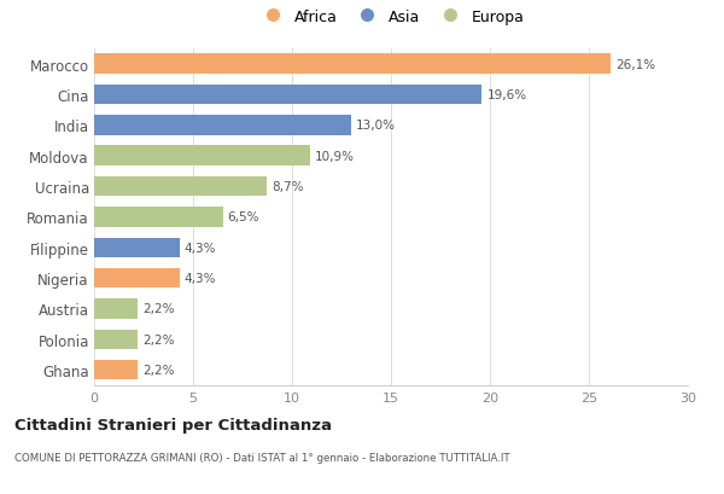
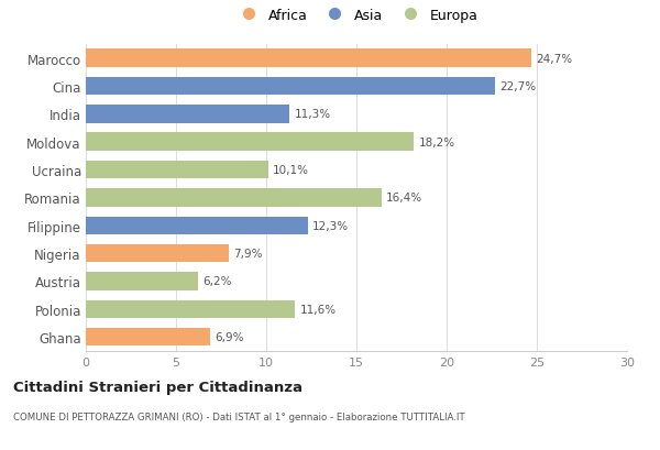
Marocco: 26,1% -> 24,7%
Cina: 19,6% -> 22,7%
India: 13,0% -> 11,3%
Moldova: 10,9% -> 18,2%
Ucraina: 8,7% -> 10,1%
Romania: 6,5% -> 16,4%
Filippine: 4,3% -> 12,3%
Nigeria: 4,3% -> 7,9%
Austria: 2,2% -> 6,2%
Polonia: 2,2% -> 11,6%
Ghana: 2,2% -> 6,9%
